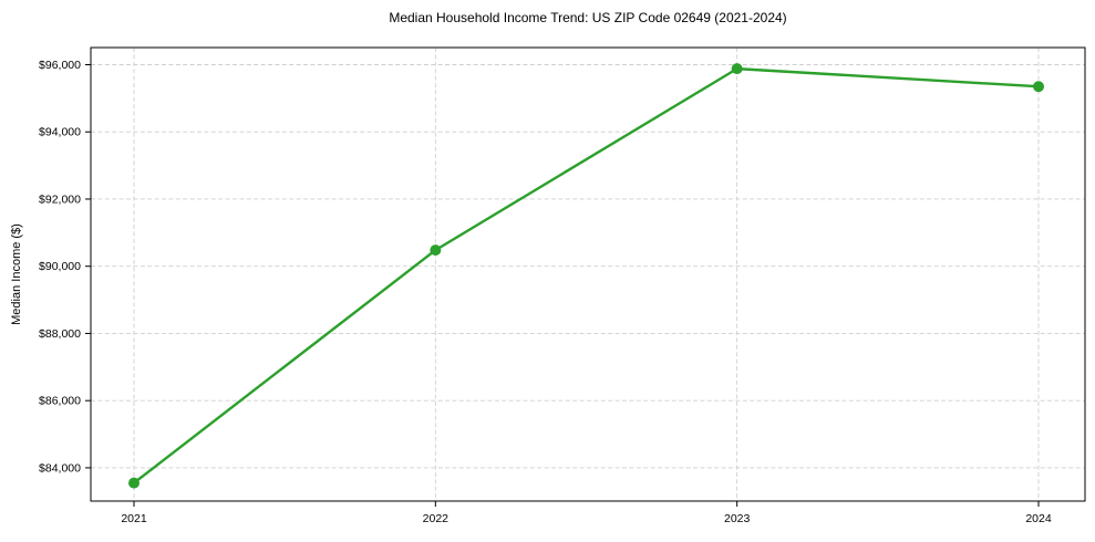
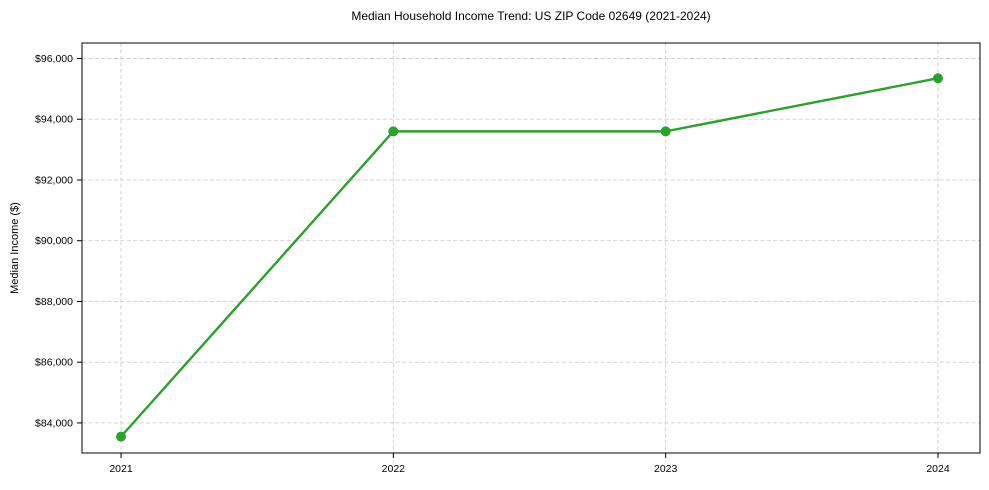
2022: $90500 -> $93600
2023: $95900 -> $93600
